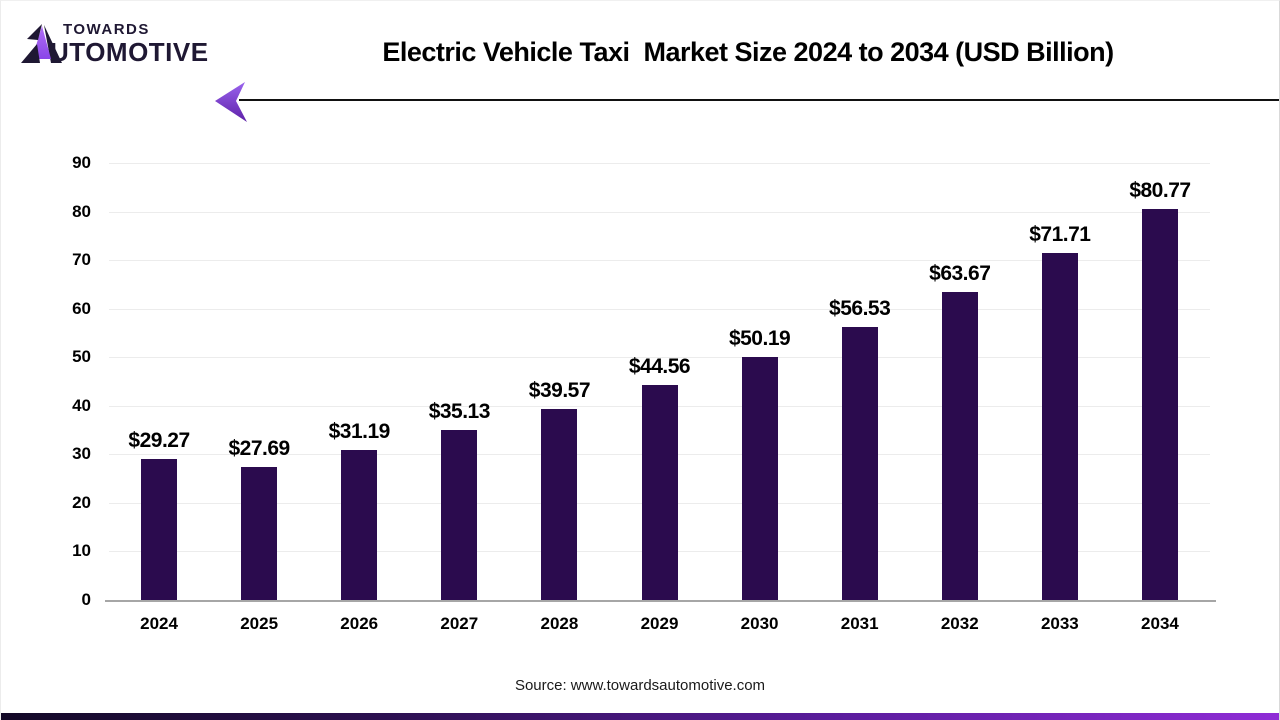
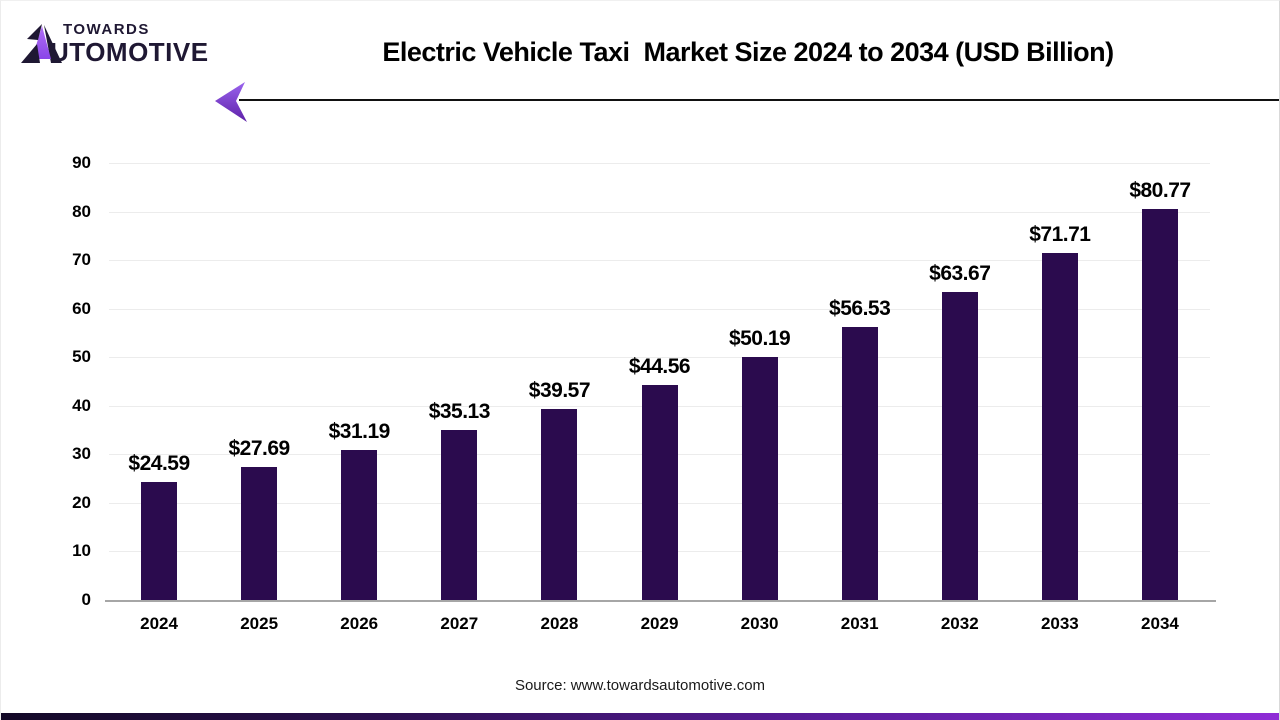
2024: $29.27 -> $24.59
